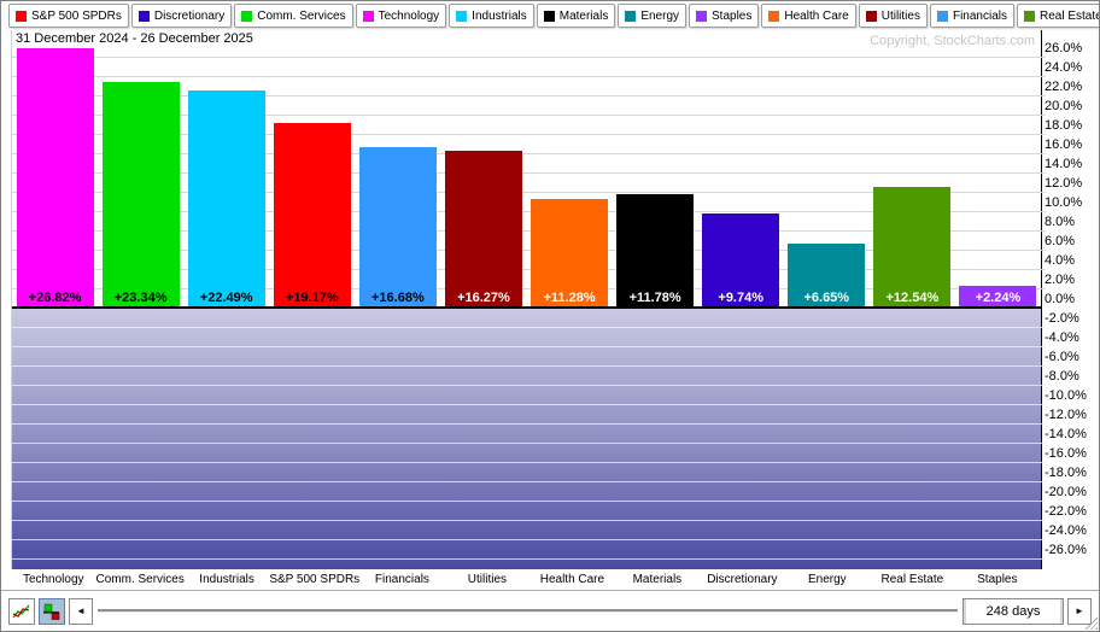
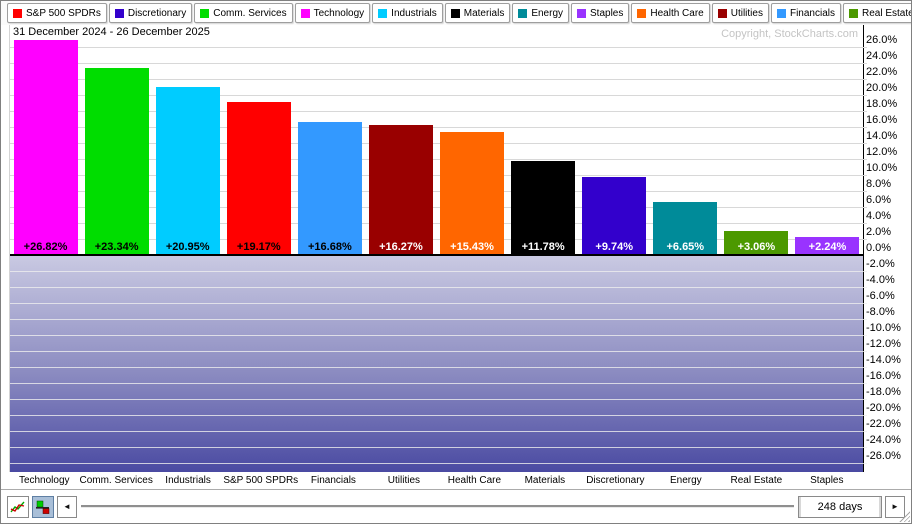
Industrials: +22.49% -> +20.95%
Health Care: +11.28% -> +15.43%
Real Estate: +12.54% -> +3.06%
